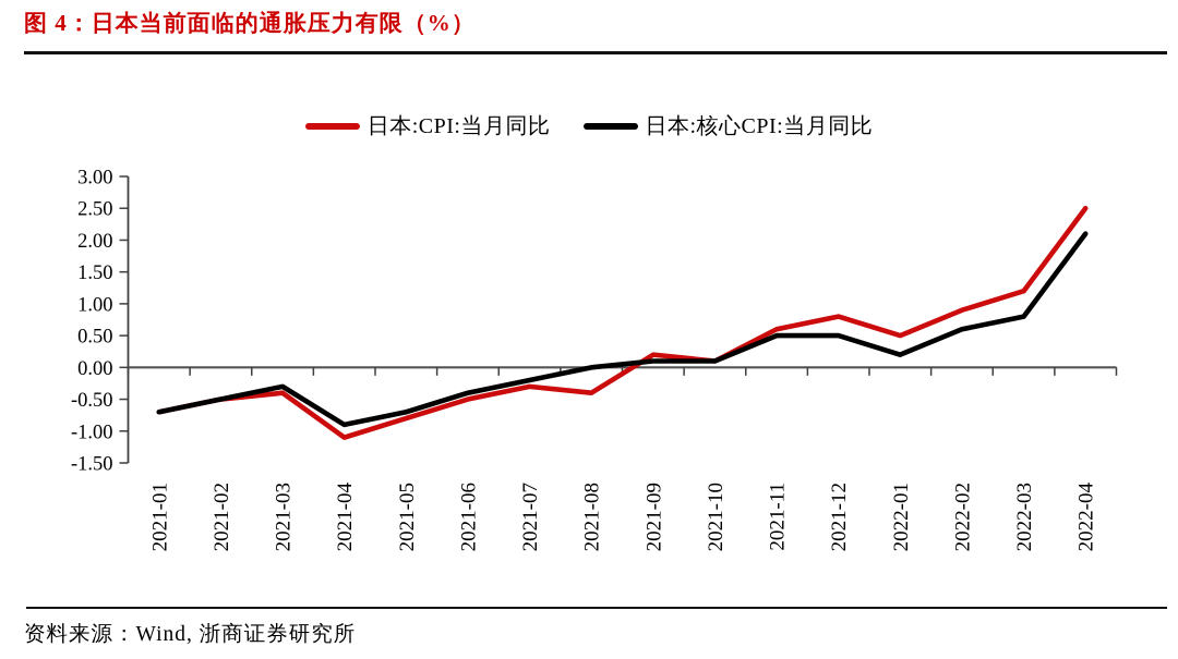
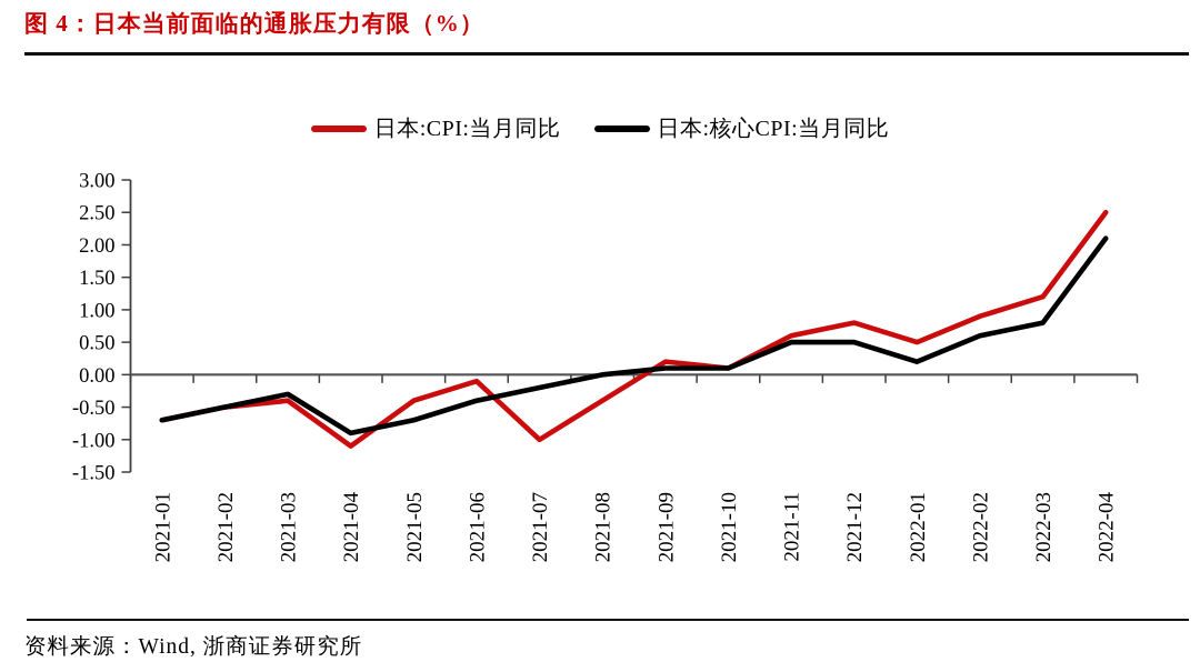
日本:CPI:当月同比/2021-05: -0.8 -> -0.4
日本:CPI:当月同比/2021-06: -0.5 -> -0.1
日本:CPI:当月同比/2021-07: -0.3 -> -1.0
